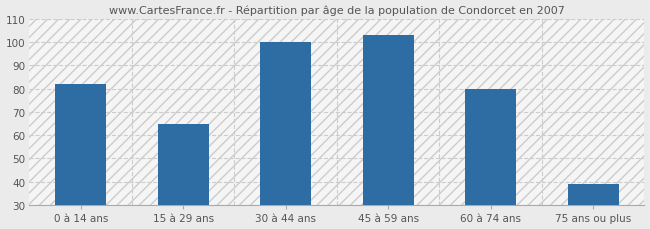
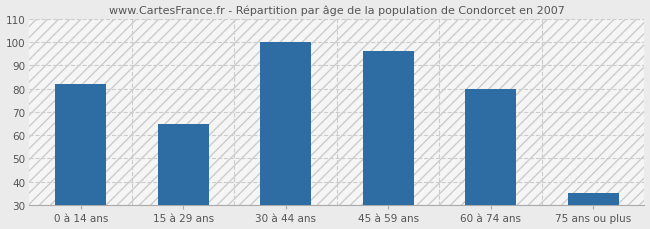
45 à 59 ans: 103 -> 96
75 ans ou plus: 39 -> 35
